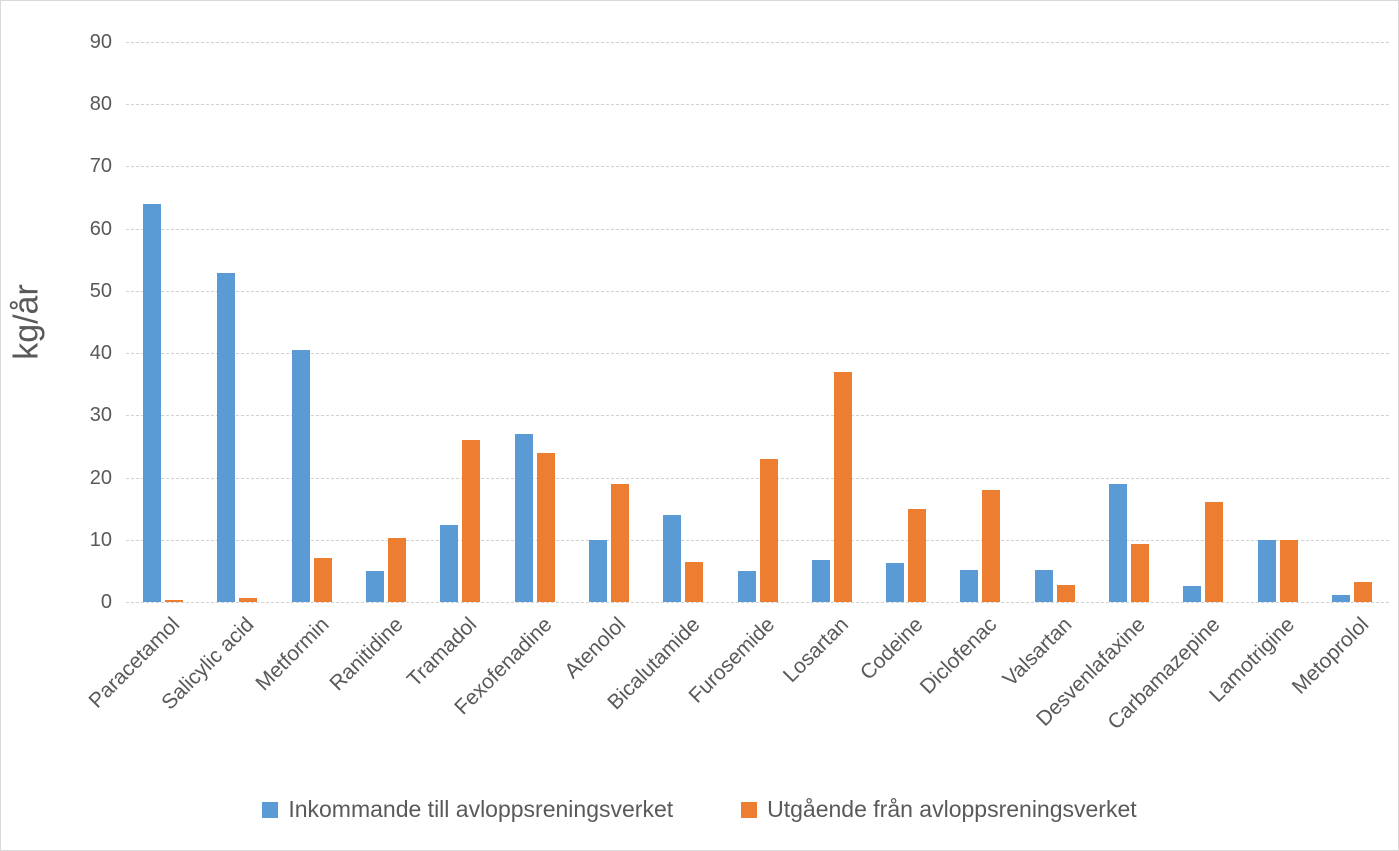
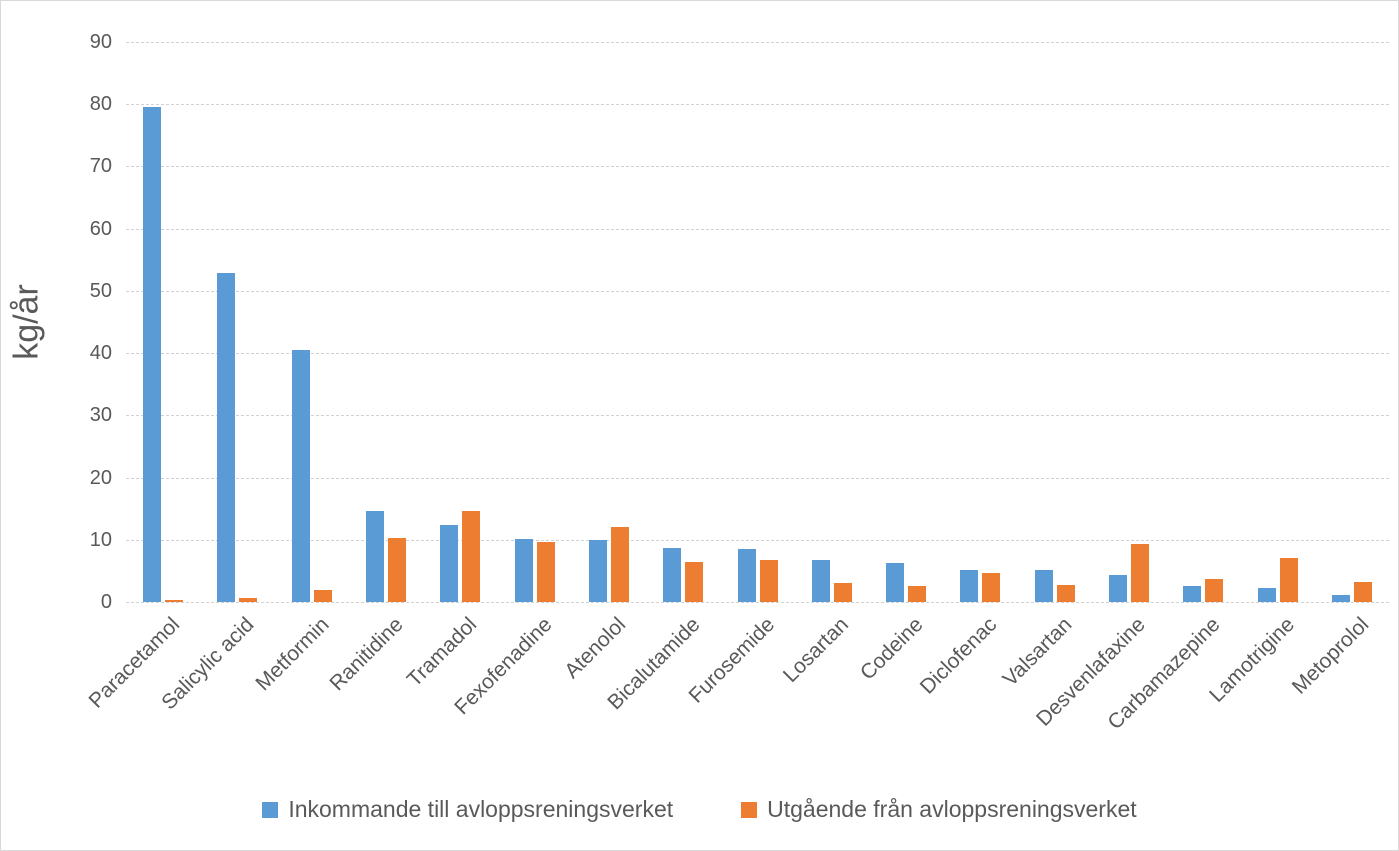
Inkommande till avloppsreningsverket/Paracetamol: 64 -> 80
Utgående från avloppsreningsverket/Metformin: 7 -> 2
Inkommande till avloppsreningsverket/Ranitidine: 5 -> 15
Utgående från avloppsreningsverket/Tramadol: 26 -> 15
Inkommande till avloppsreningsverket/Fexofenadine: 27 -> 10
Utgående från avloppsreningsverket/Fexofenadine: 24 -> 10
Utgående från avloppsreningsverket/Atenolol: 19 -> 12
Inkommande till avloppsreningsverket/Bicalutamide: 14 -> 9
Inkommande till avloppsreningsverket/Furosemide: 5 -> 8
Utgående från avloppsreningsverket/Furosemide: 23 -> 7
Utgående från avloppsreningsverket/Losartan: 37 -> 3
Utgående från avloppsreningsverket/Codeine: 15 -> 3
Utgående från avloppsreningsverket/Diclofenac: 18 -> 5
Inkommande till avloppsreningsverket/Desvenlafaxine: 19 -> 4
Utgående från avloppsreningsverket/Carbamazepine: 16 -> 4
Inkommande till avloppsreningsverket/Lamotrigine: 10 -> 2
Utgående från avloppsreningsverket/Lamotrigine: 10 -> 7
